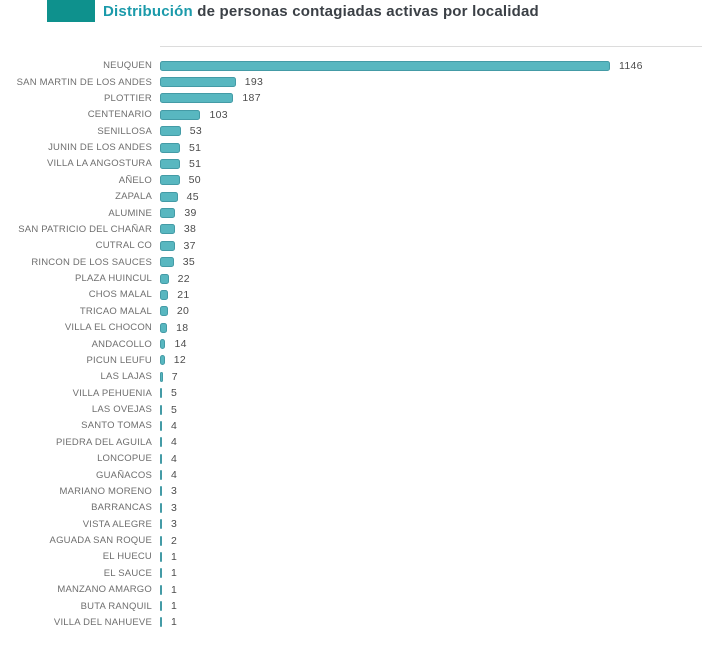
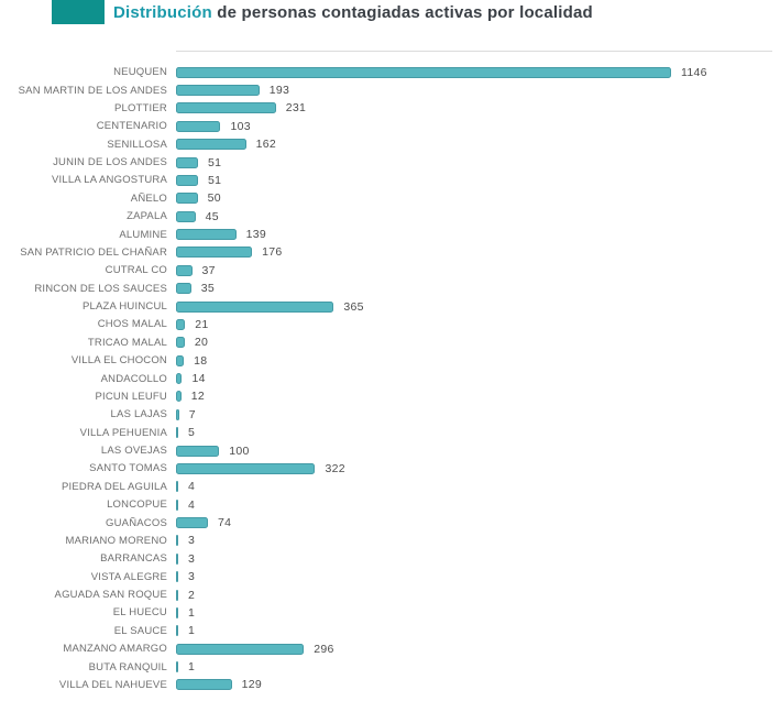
PLOTTIER: 187 -> 231
SENILLOSA: 53 -> 162
ALUMINE: 39 -> 139
SAN PATRICIO DEL CHAÑAR: 38 -> 176
PLAZA HUINCUL: 22 -> 365
LAS OVEJAS: 5 -> 100
SANTO TOMAS: 4 -> 322
GUAÑACOS: 4 -> 74
MANZANO AMARGO: 1 -> 296
VILLA DEL NAHUEVE: 1 -> 129
